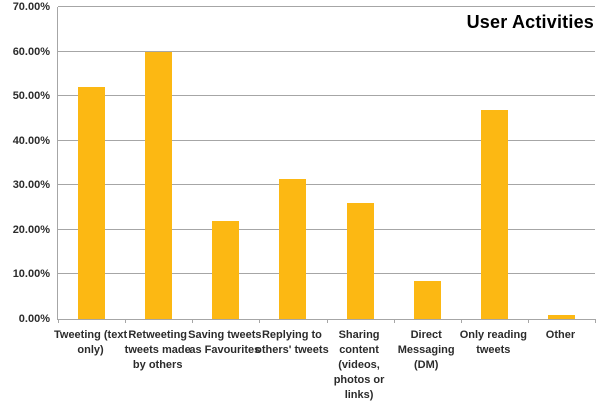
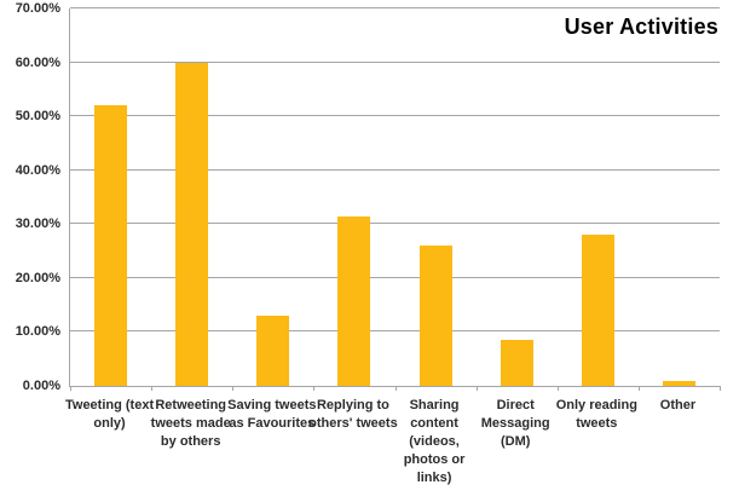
Saving tweets as Favourites: 22% -> 13%
Only reading tweets: 47% -> 28%
